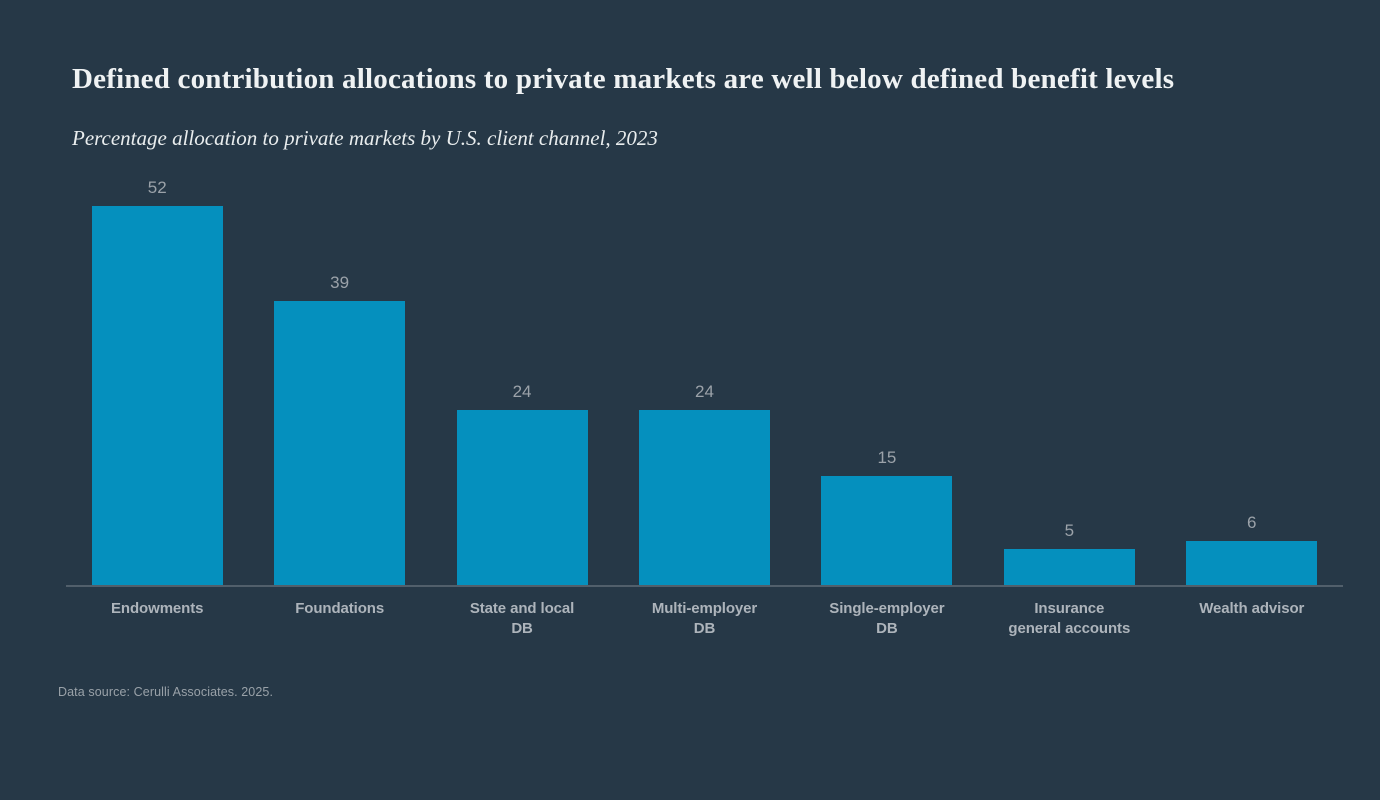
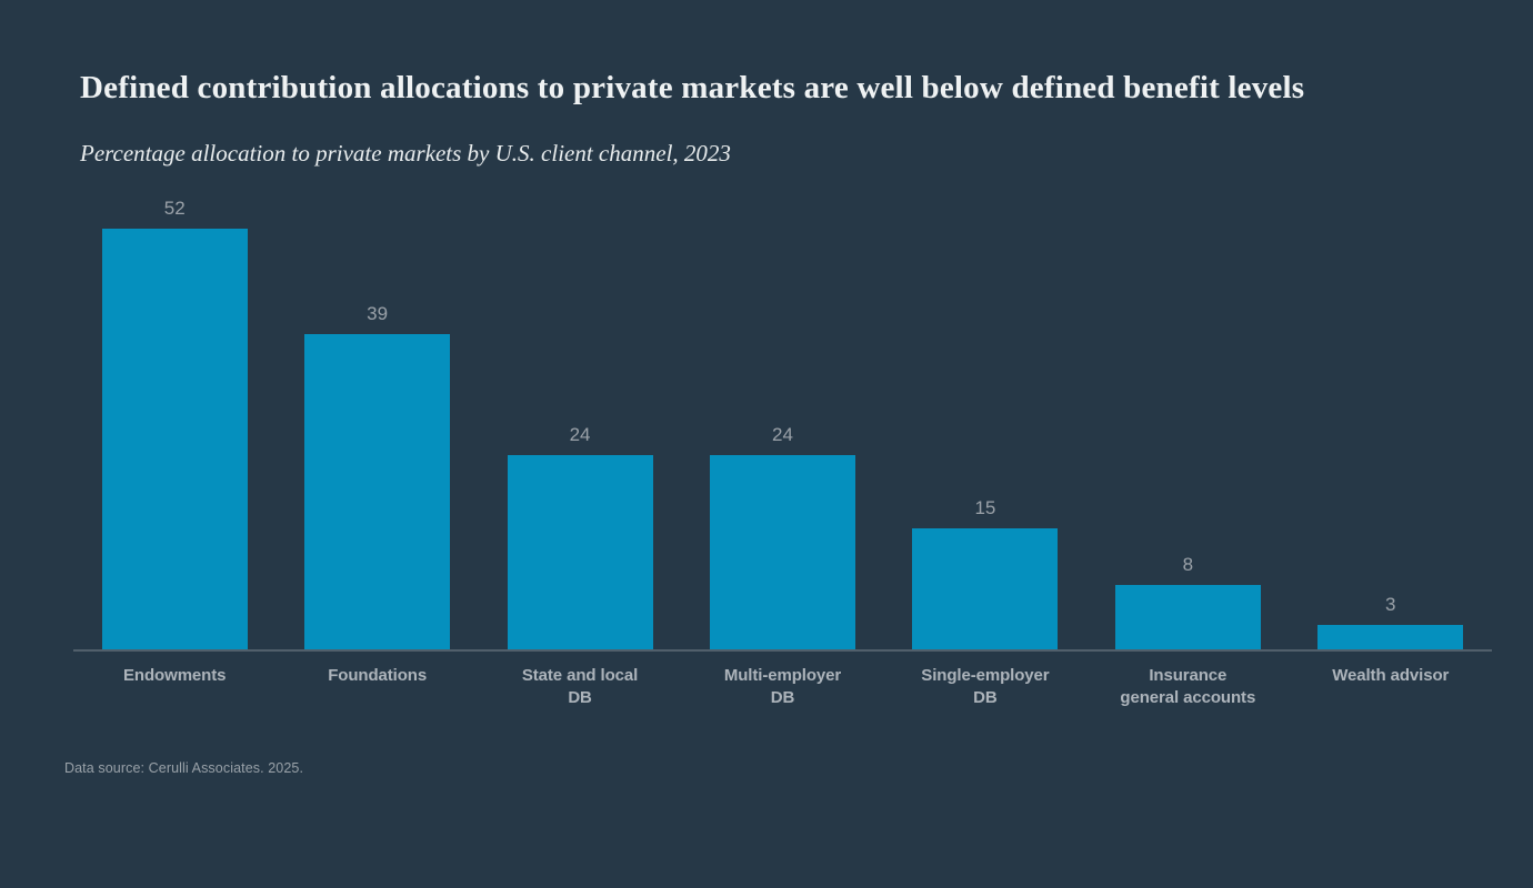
Insurance general accounts: 5 -> 8
Wealth advisor: 6 -> 3
